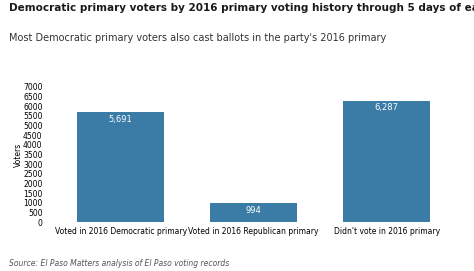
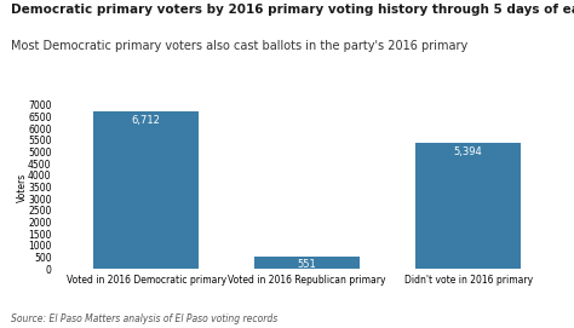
Voted in 2016 Democratic primary: 5,691 -> 6,712
Voted in 2016 Republican primary: 994 -> 551
Didn't vote in 2016 primary: 6,287 -> 5,394
